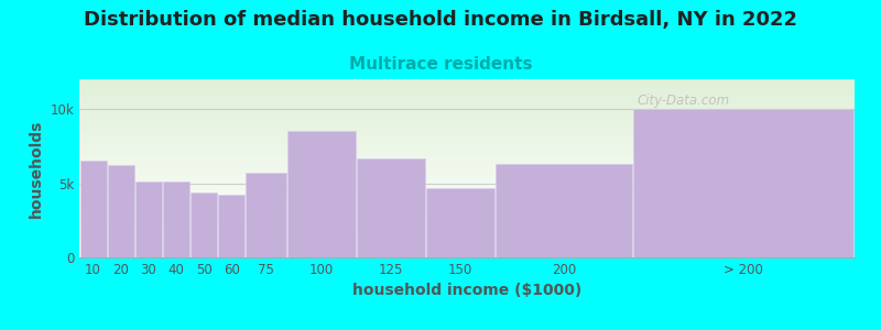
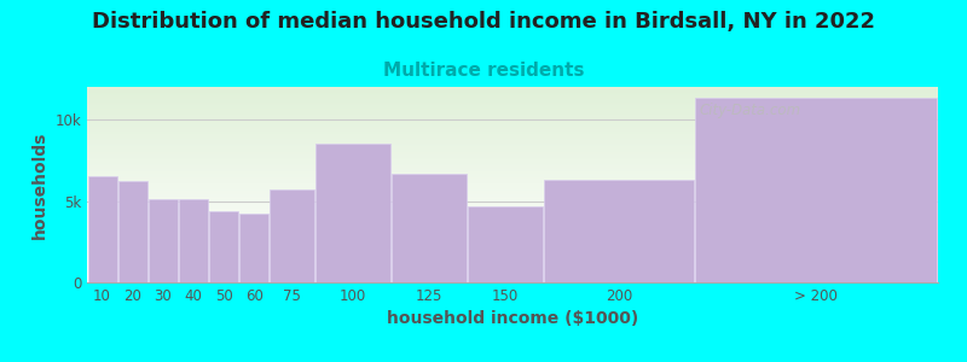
> 200: 10.0k -> 11.3k
